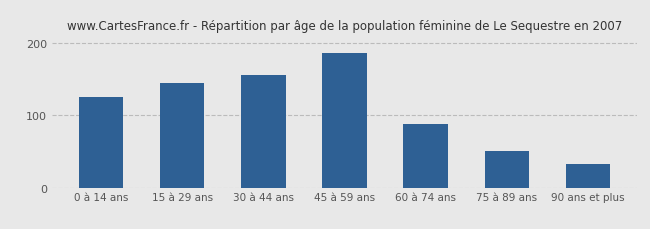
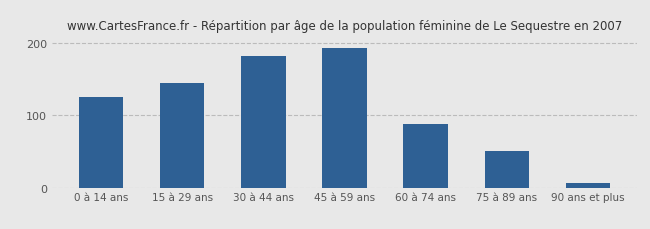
30 à 44 ans: 156 -> 182
45 à 59 ans: 186 -> 193
90 ans et plus: 32 -> 7
